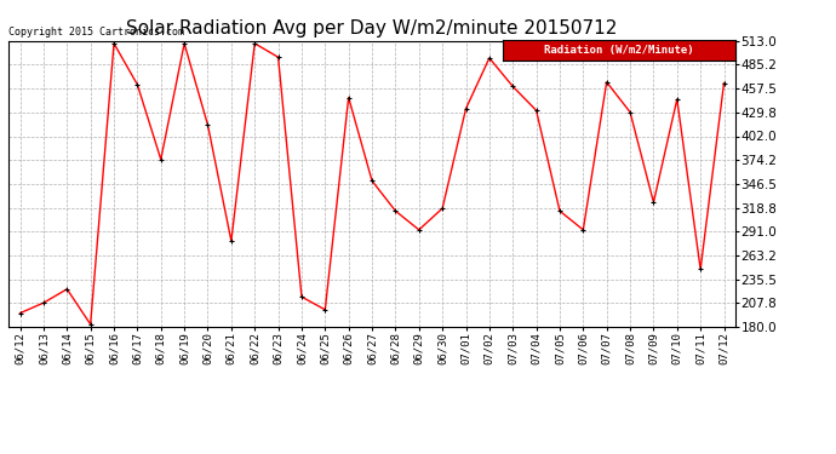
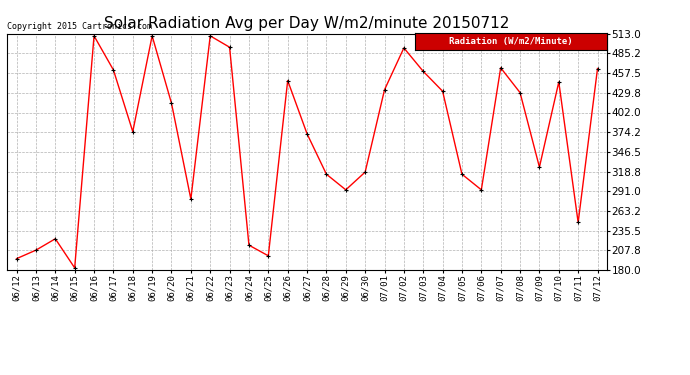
06/27: 350 -> 372
